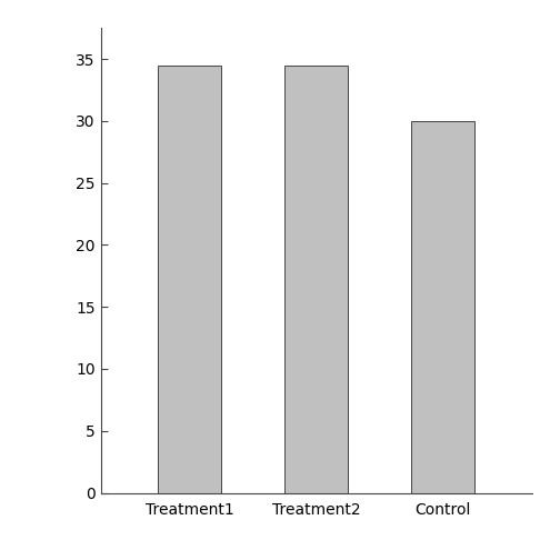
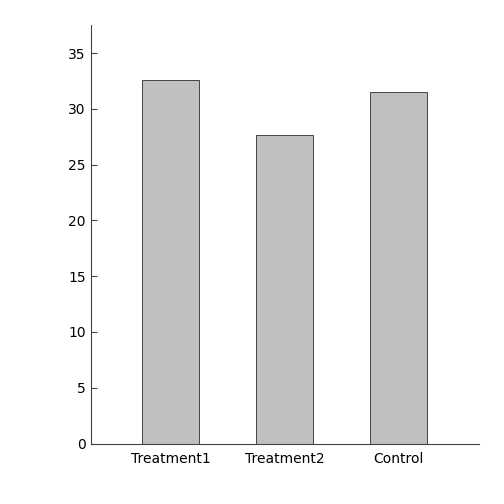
Treatment1: 34.5 -> 32.6
Treatment2: 34.5 -> 27.7
Control: 30.0 -> 31.5
